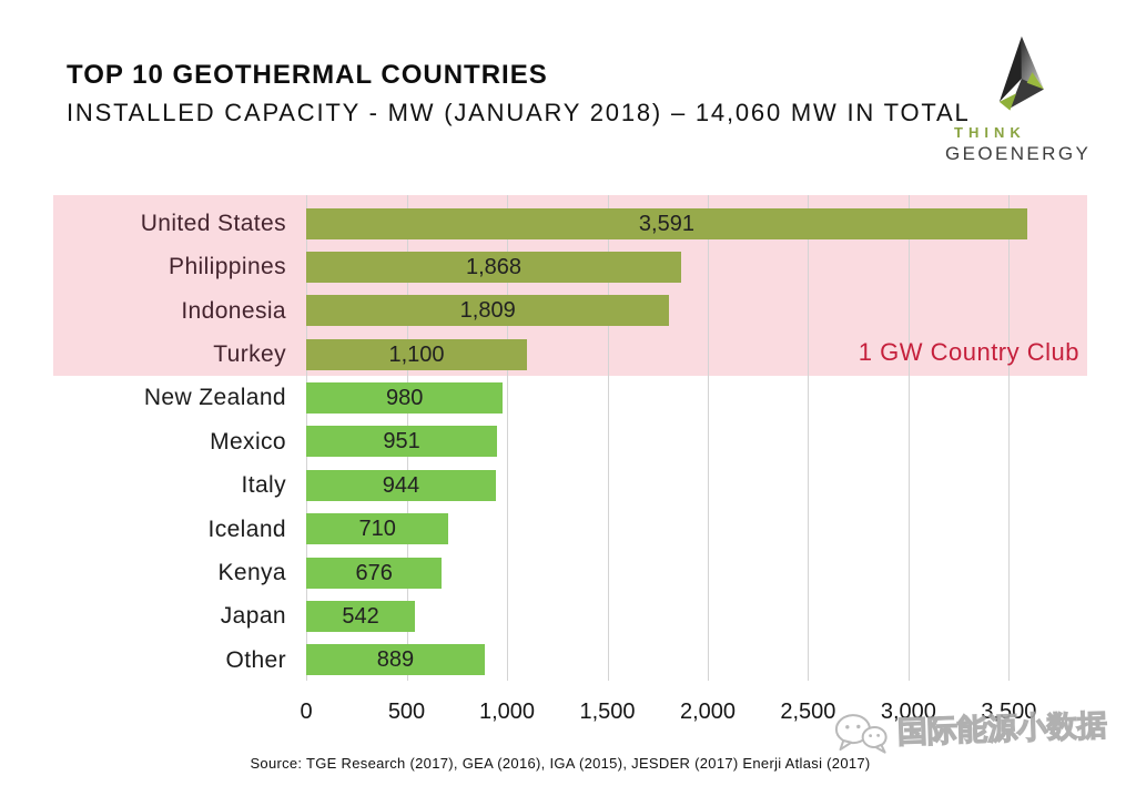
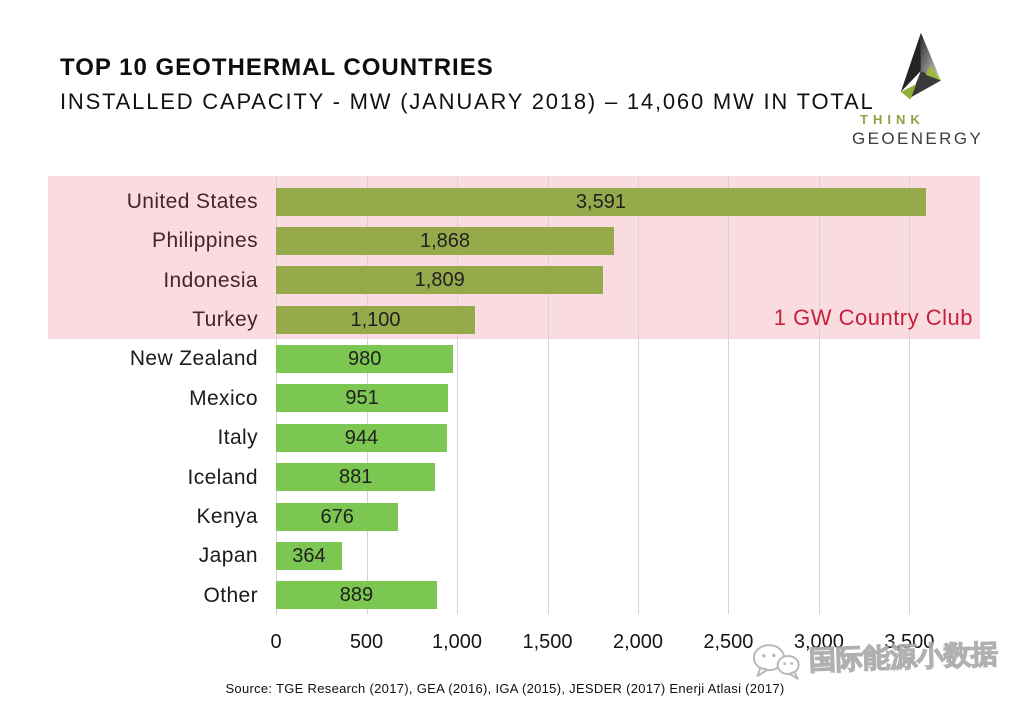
Iceland: 710 -> 881
Japan: 542 -> 364
